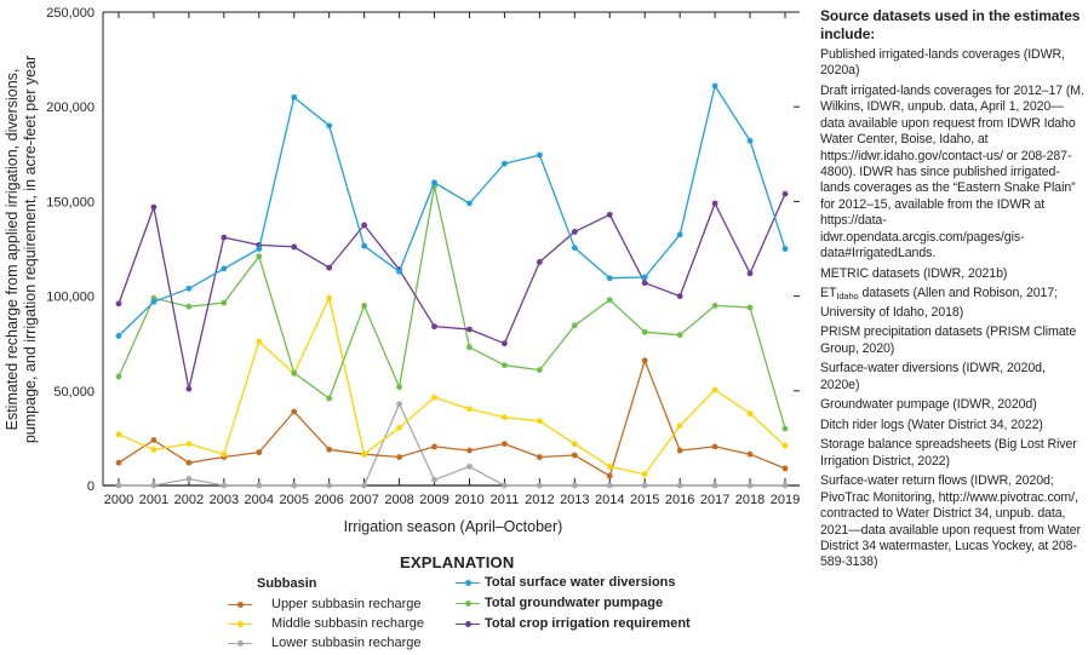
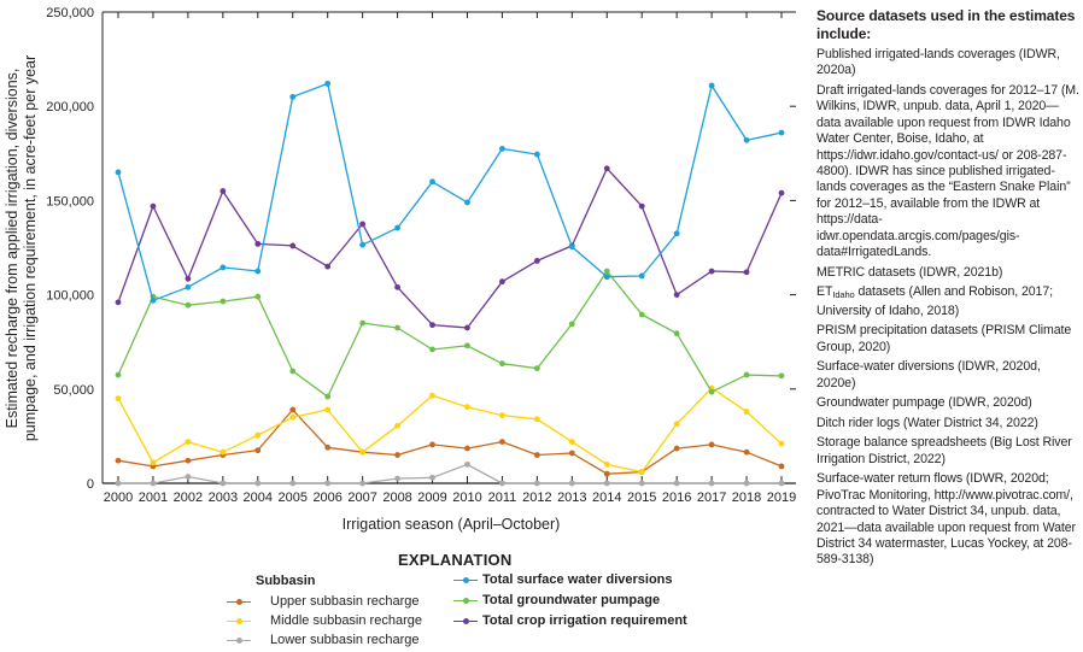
Middle subbasin recharge/2000: 27000 -> 45000
Total surface water diversions/2000: 79000 -> 165000
Upper subbasin recharge/2001: 24000 -> 9000
Middle subbasin recharge/2001: 19000 -> 11000
Total crop irrigation requirement/2002: 51000 -> 108000
Total crop irrigation requirement/2003: 131000 -> 155000
Middle subbasin recharge/2004: 76000 -> 26000
Total surface water diversions/2004: 125000 -> 112000
Total groundwater pumpage/2004: 121000 -> 99000
Middle subbasin recharge/2005: 59000 -> 35000
Middle subbasin recharge/2006: 99000 -> 39000
Total surface water diversions/2006: 190000 -> 212000
Total groundwater pumpage/2007: 95000 -> 85000
Lower subbasin recharge/2008: 43000 -> 2000
Total surface water diversions/2008: 113000 -> 136000
Total groundwater pumpage/2008: 52000 -> 82000
Total crop irrigation requirement/2008: 114000 -> 104000
Total groundwater pumpage/2009: 158000 -> 71000
Total surface water diversions/2011: 170000 -> 178000
Total crop irrigation requirement/2011: 75000 -> 107000
Total crop irrigation requirement/2013: 134000 -> 126000
Total groundwater pumpage/2014: 98000 -> 112000
Total crop irrigation requirement/2014: 143000 -> 167000
Upper subbasin recharge/2015: 66000 -> 6000
Total groundwater pumpage/2015: 81000 -> 90000
Total crop irrigation requirement/2015: 107000 -> 147000
Total groundwater pumpage/2017: 95000 -> 48000
Total crop irrigation requirement/2017: 149000 -> 112000
Total groundwater pumpage/2018: 94000 -> 58000
Total surface water diversions/2019: 125000 -> 186000
Total groundwater pumpage/2019: 30000 -> 57000
